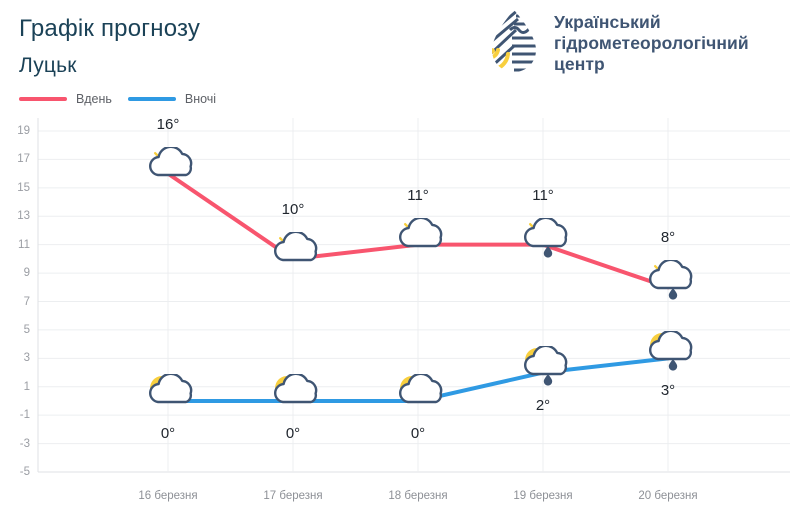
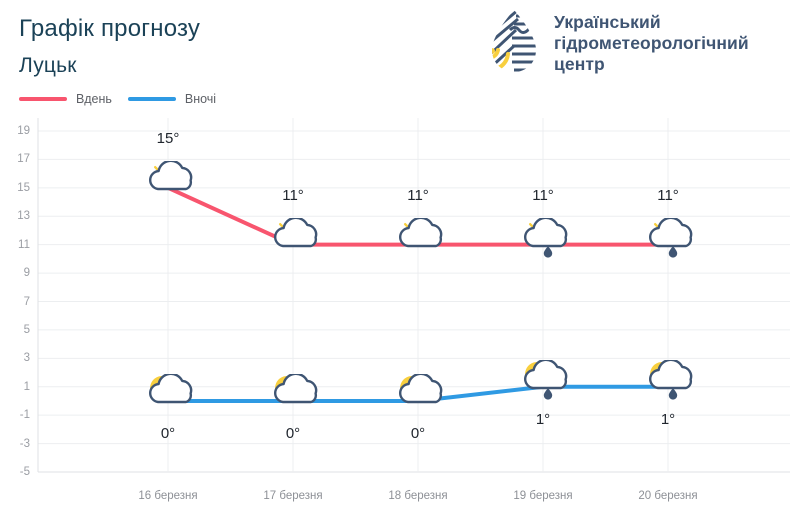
Вдень/16 березня: 16° -> 15°
Вдень/17 березня: 10° -> 11°
Вночі/19 березня: 2° -> 1°
Вдень/20 березня: 8° -> 11°
Вночі/20 березня: 3° -> 1°
